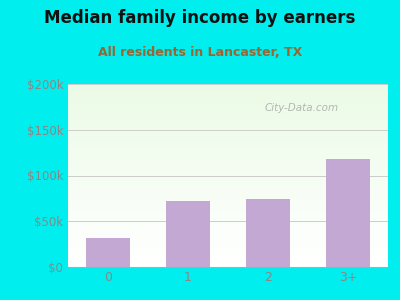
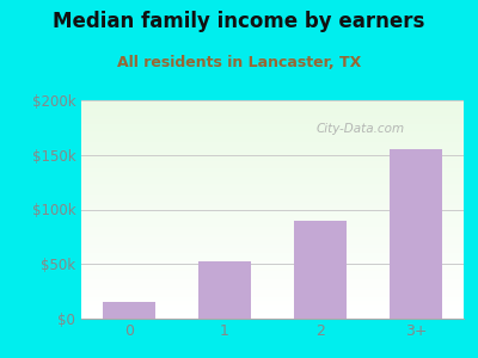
0: $32k -> $15k
1: $72k -> $52k
2: $74k -> $90k
3+: $118k -> $155k
